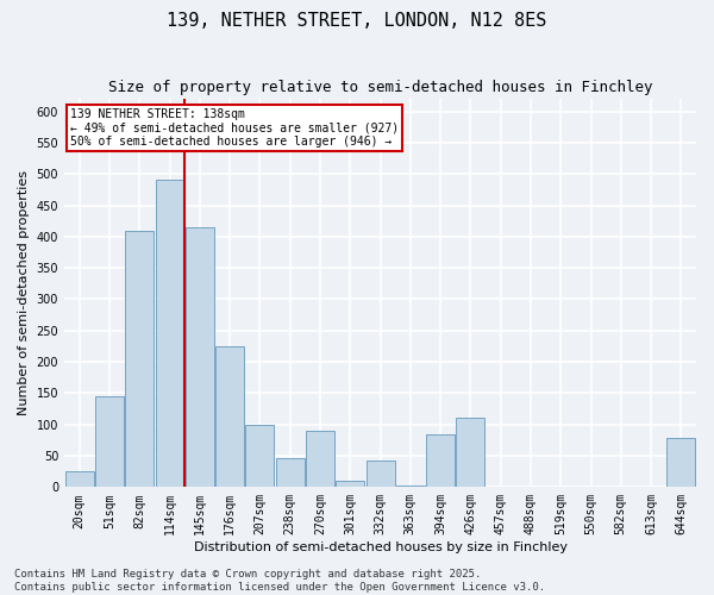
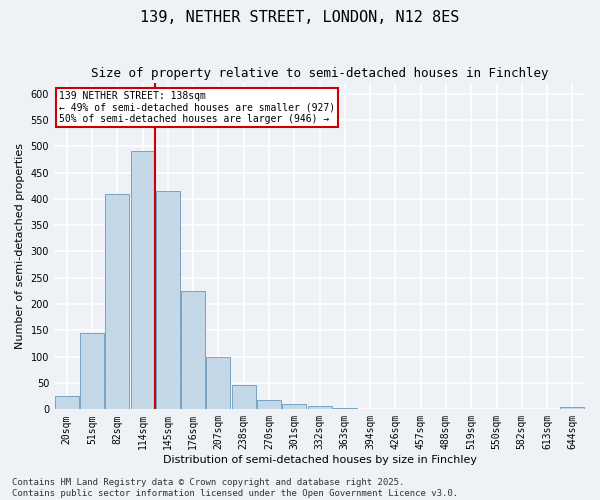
270sqm: 90 -> 17
332sqm: 42 -> 6
394sqm: 84 -> 1
426sqm: 110 -> 1
644sqm: 78 -> 4
